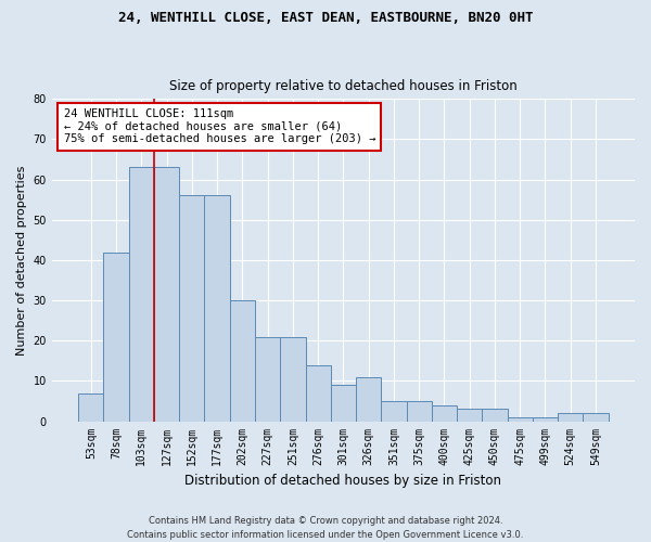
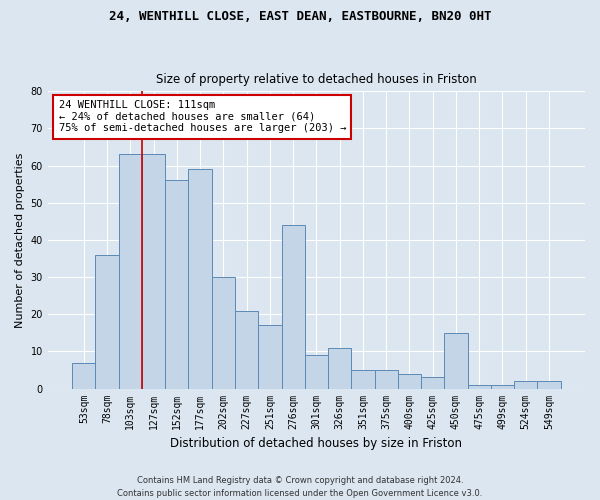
78sqm: 42 -> 36
177sqm: 56 -> 59
251sqm: 21 -> 17
276sqm: 14 -> 44
450sqm: 3 -> 15
